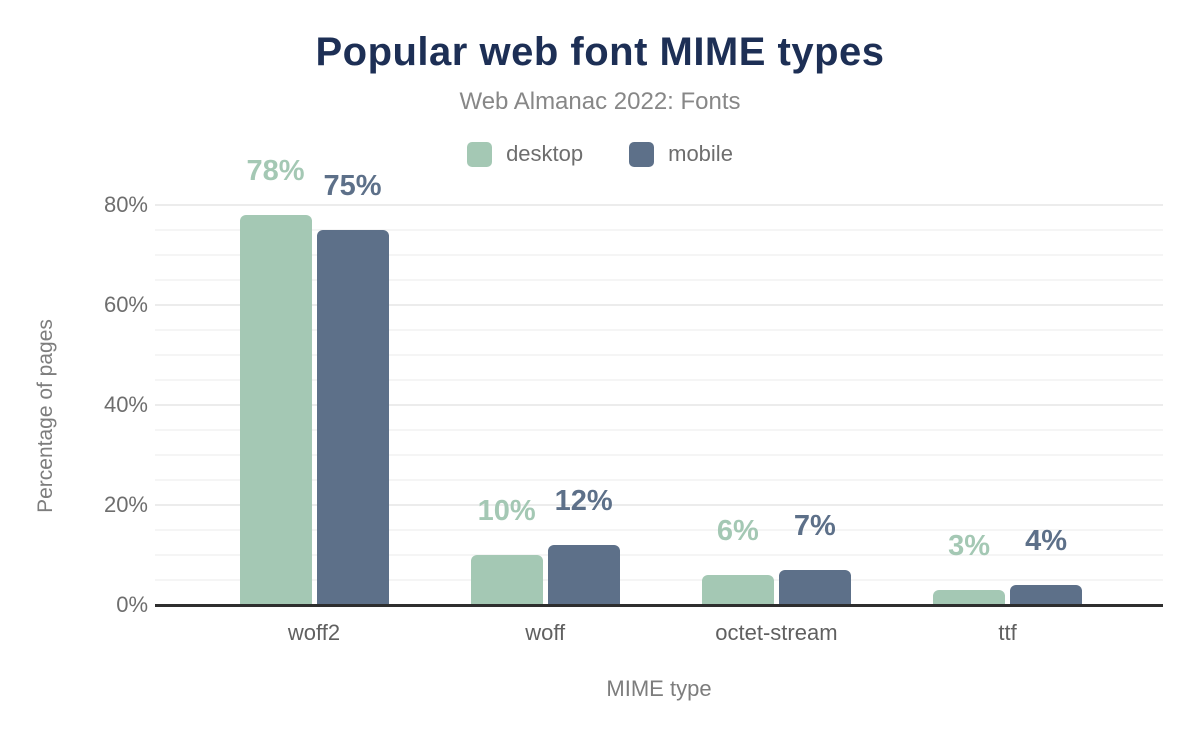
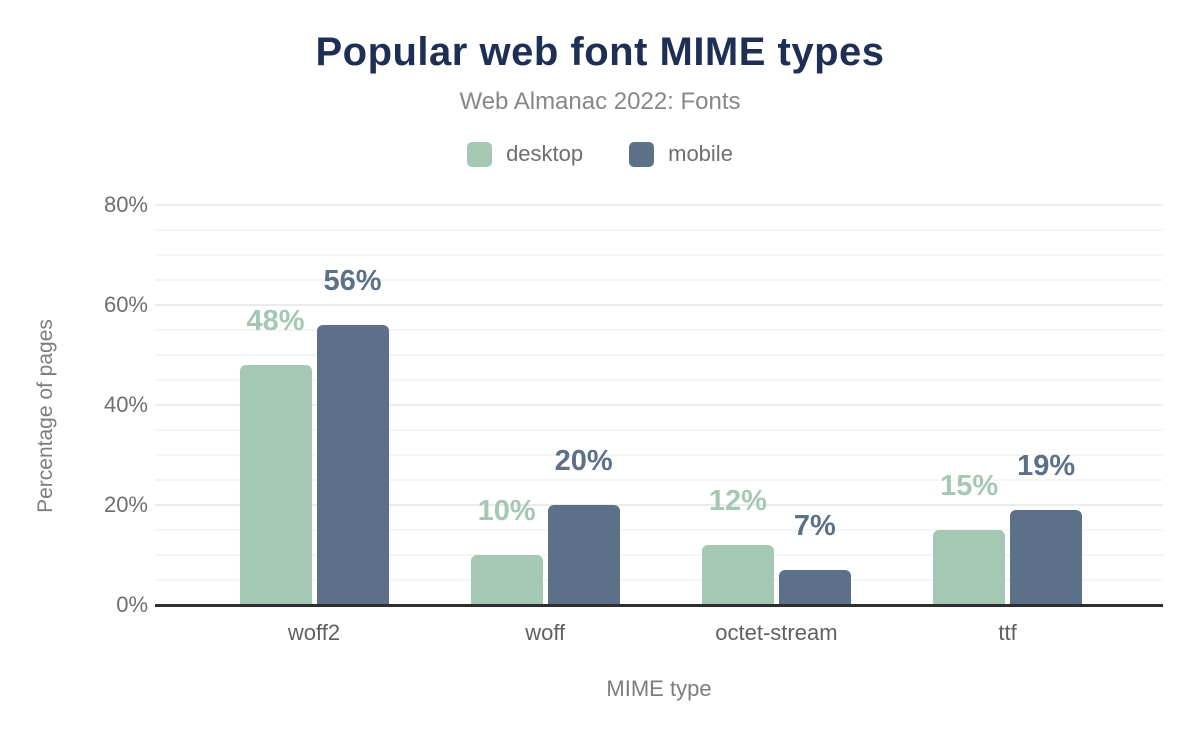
desktop/woff2: 78% -> 48%
mobile/woff2: 75% -> 56%
mobile/woff: 12% -> 20%
desktop/octet-stream: 6% -> 12%
desktop/ttf: 3% -> 15%
mobile/ttf: 4% -> 19%
